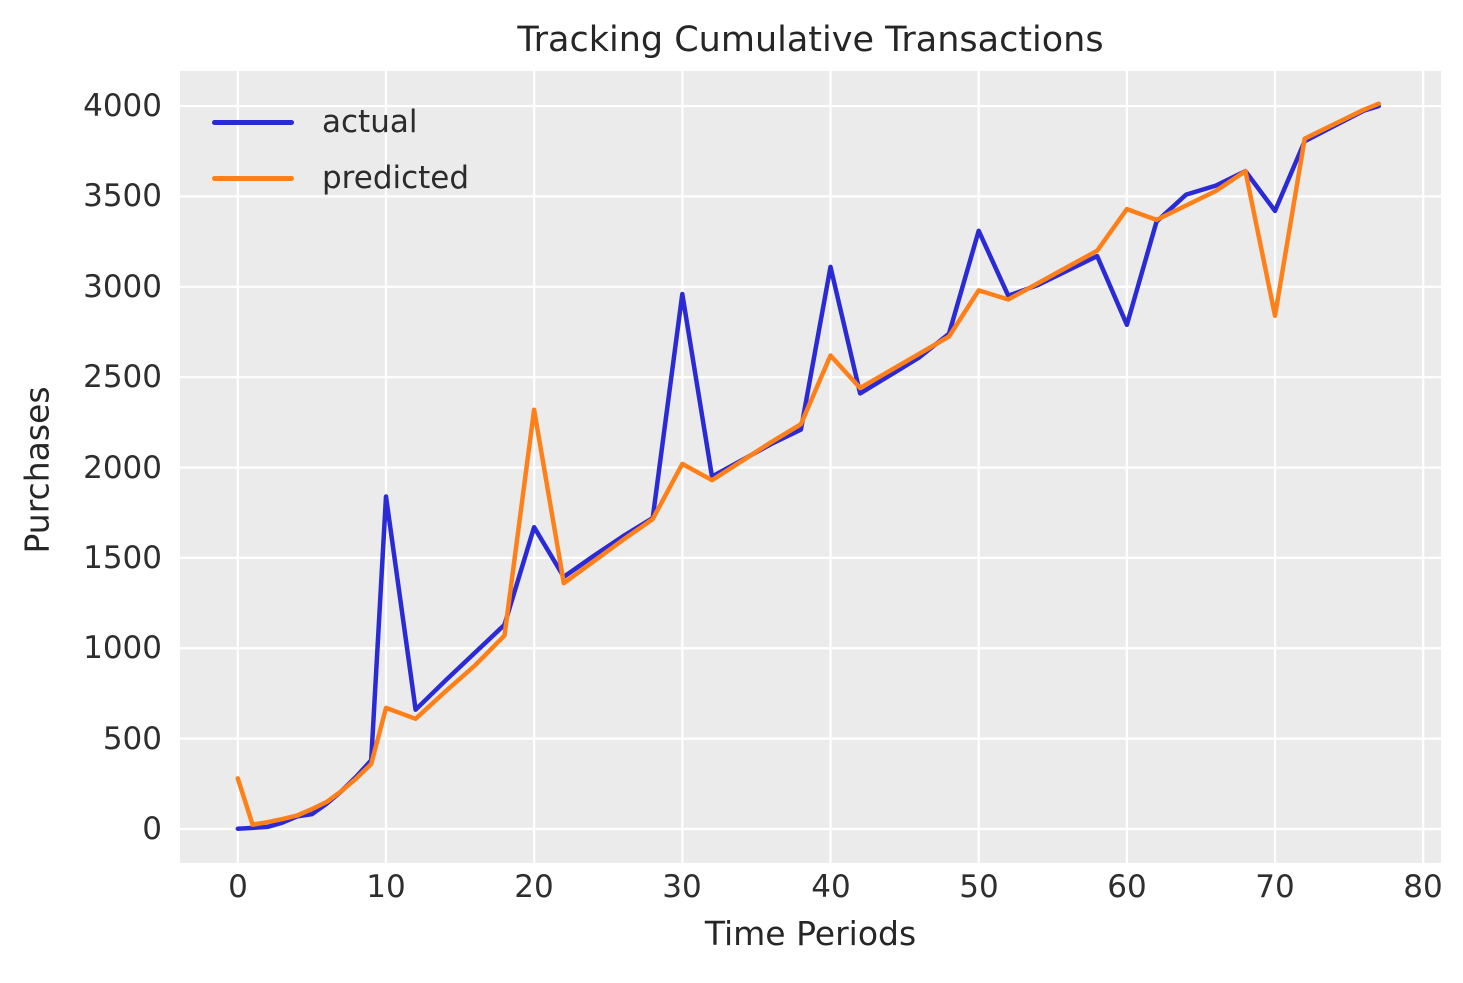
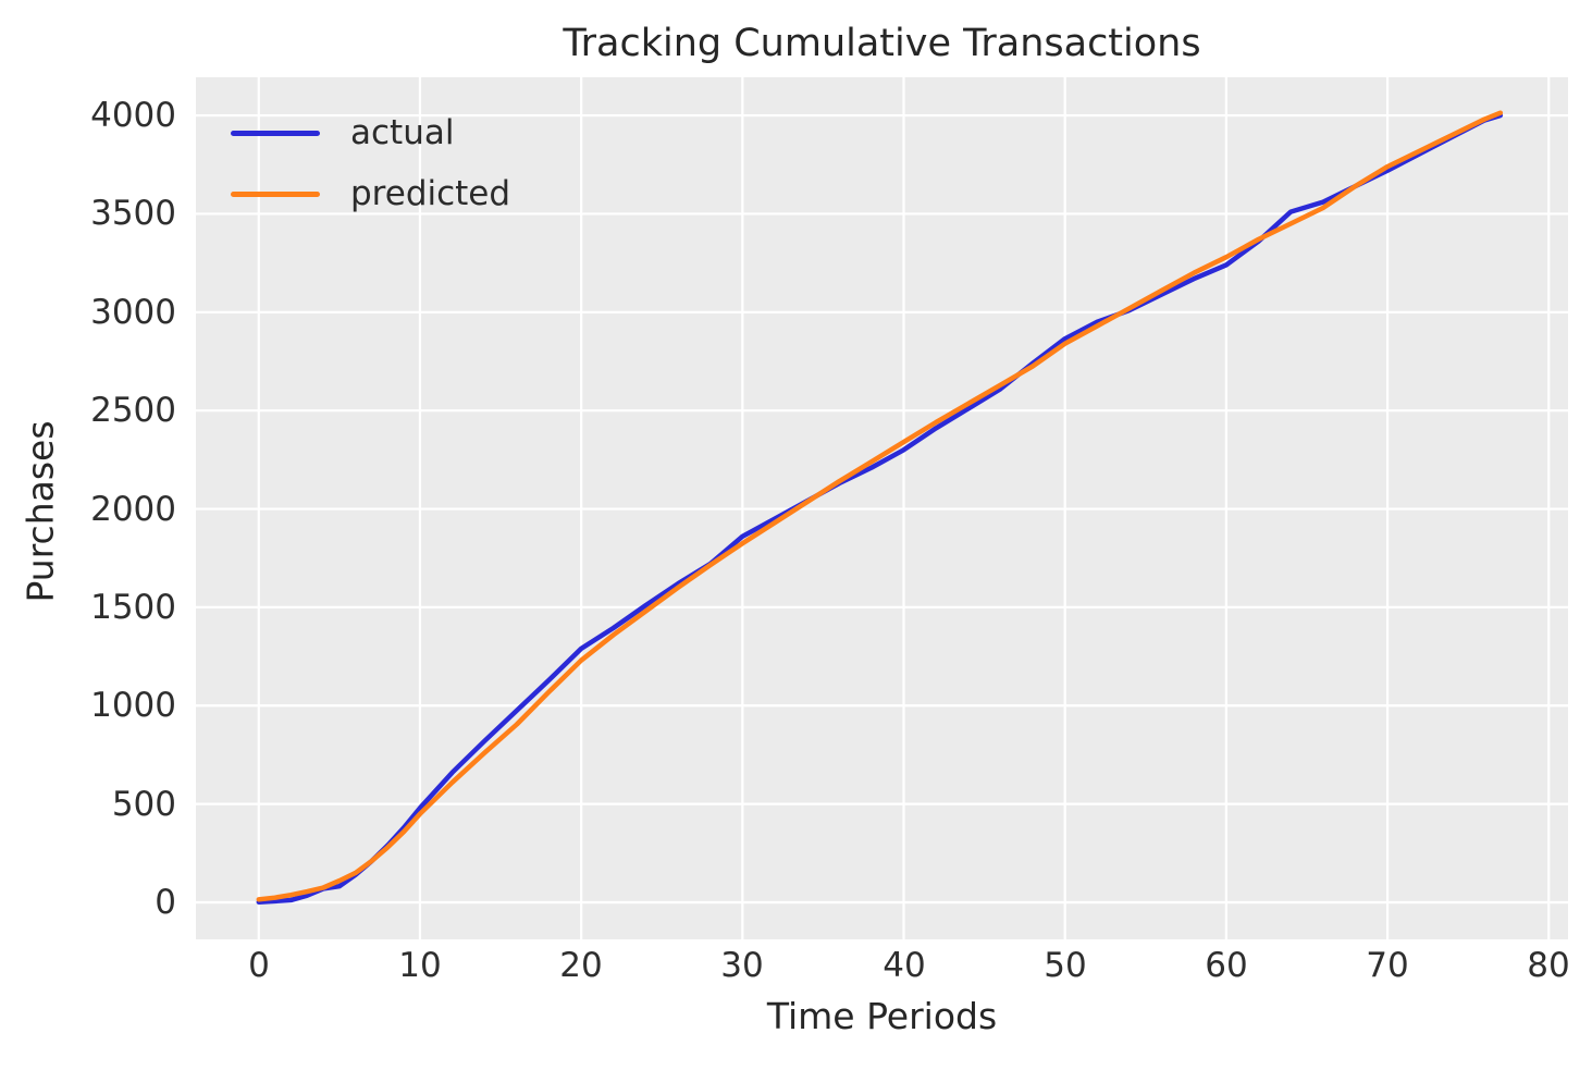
predicted/0: 280 -> 20
actual/10: 1840 -> 480
predicted/10: 670 -> 450
actual/20: 1670 -> 1290
predicted/20: 2320 -> 1230
actual/30: 2960 -> 1860
predicted/30: 2020 -> 1820
actual/40: 3110 -> 2300
predicted/40: 2620 -> 2340
actual/50: 3310 -> 2860
predicted/50: 2980 -> 2840
actual/60: 2790 -> 3240
predicted/60: 3430 -> 3280
actual/70: 3420 -> 3720
predicted/70: 2840 -> 3740
